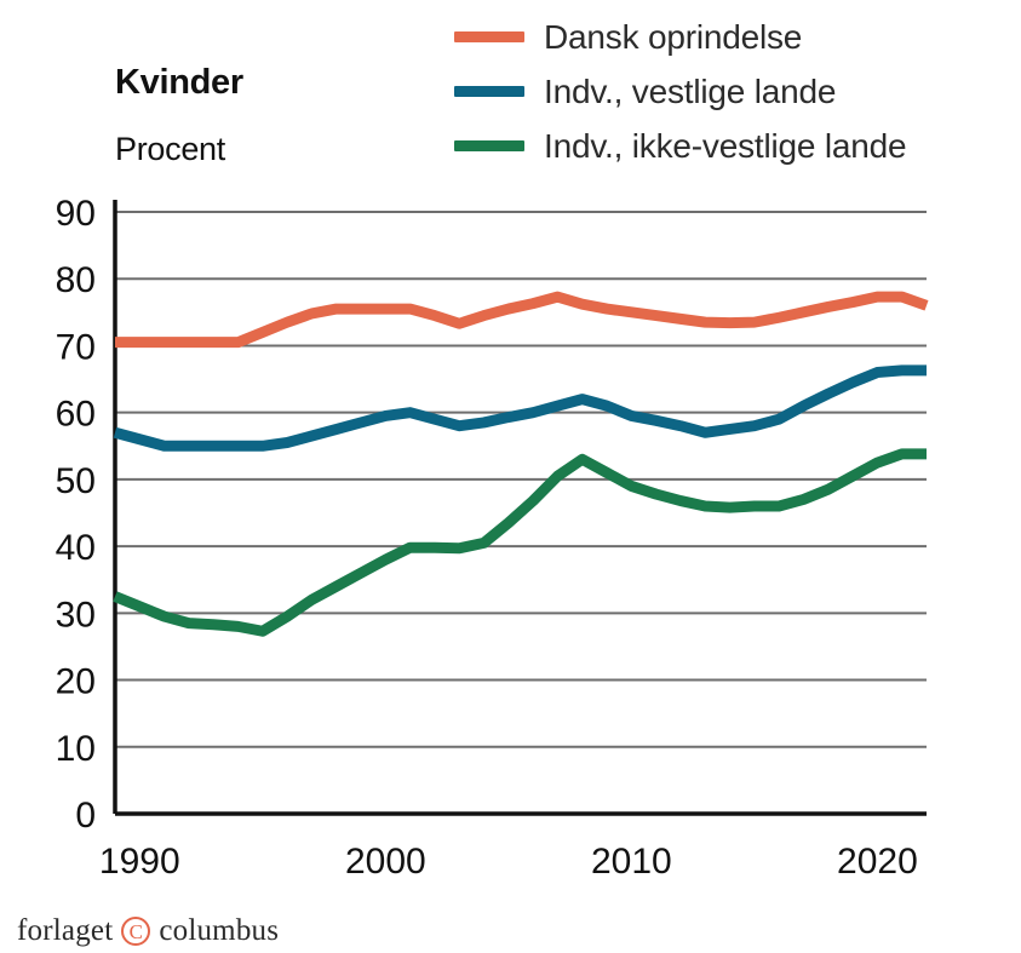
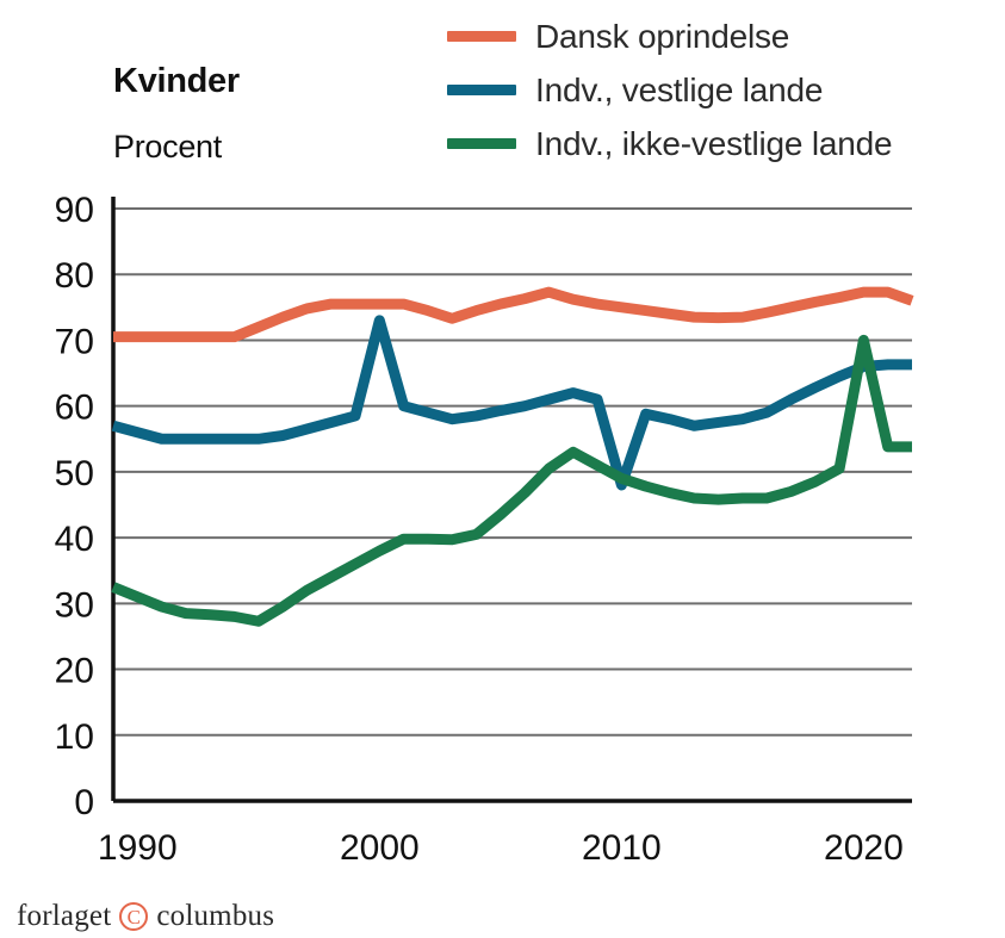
Indv., vestlige lande/2000: 60 -> 73
Indv., vestlige lande/2010: 60 -> 48
Indv., ikke-vestlige lande/2020: 52 -> 70
